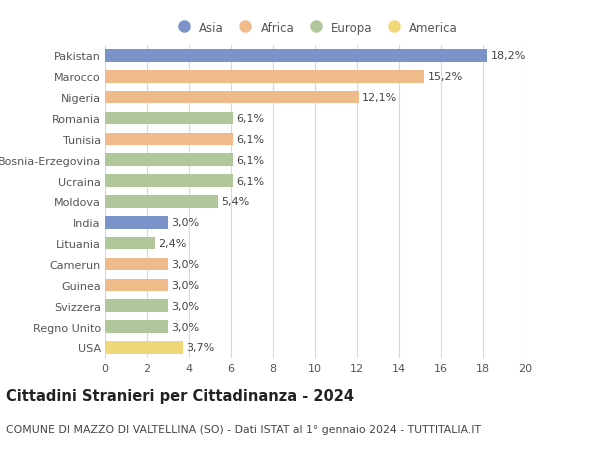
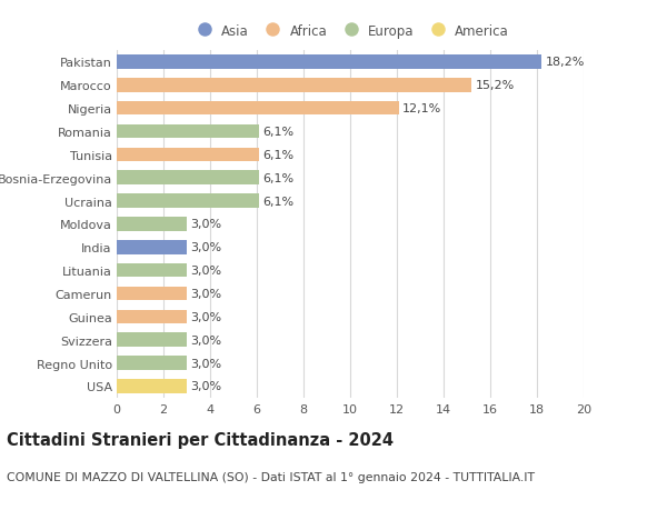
Moldova: 5,4% -> 3,0%
Lituania: 2,4% -> 3,0%
USA: 3,7% -> 3,0%
